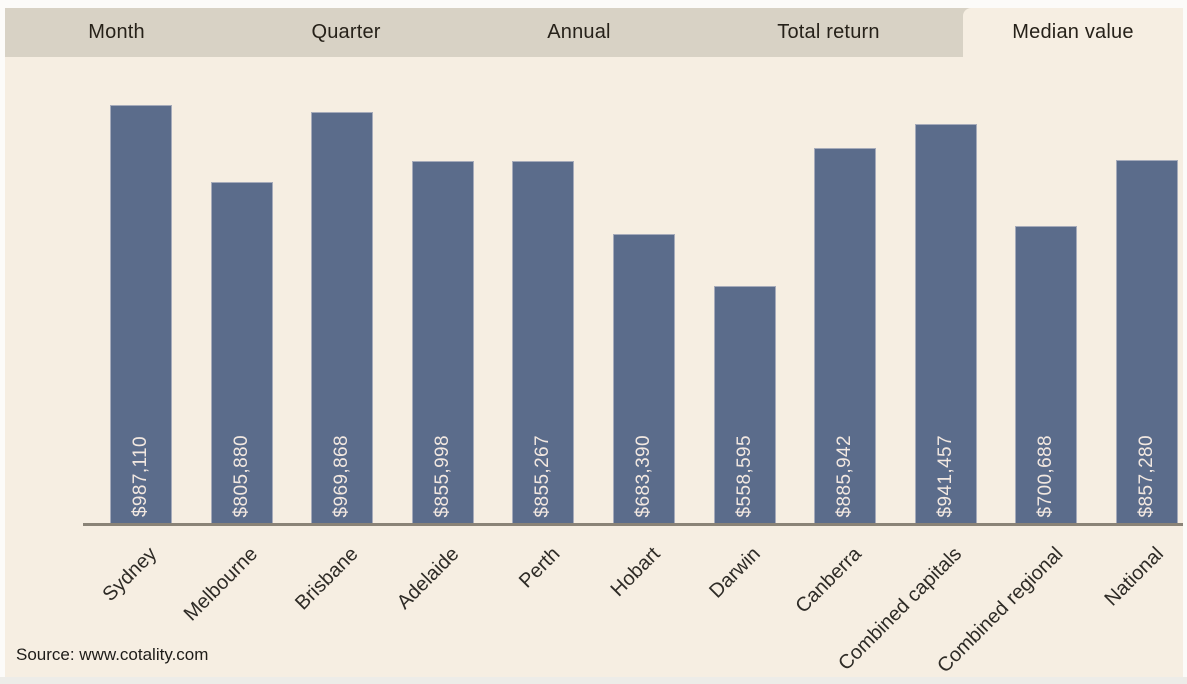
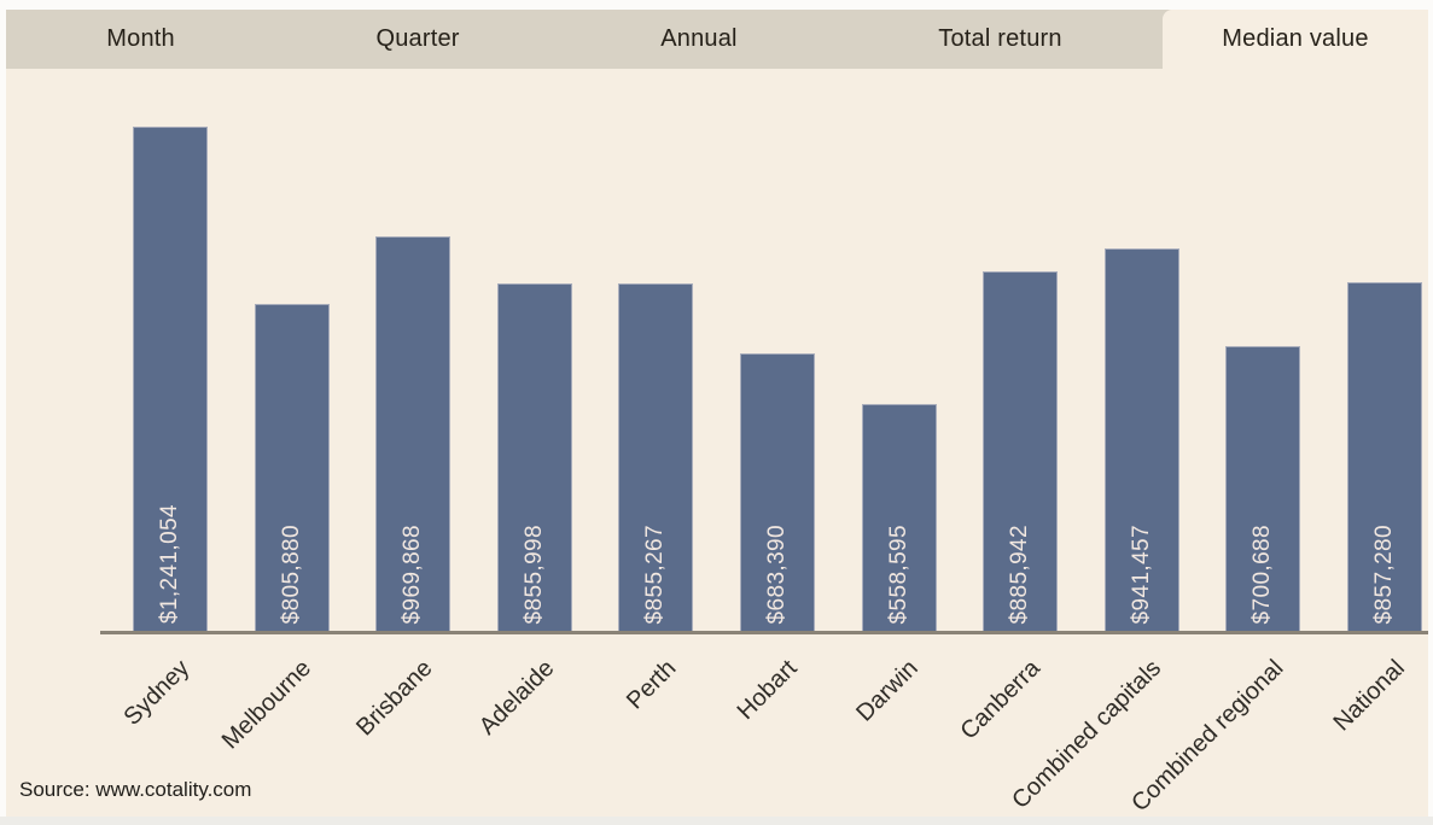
Sydney: $987,110 -> $1,241,054
